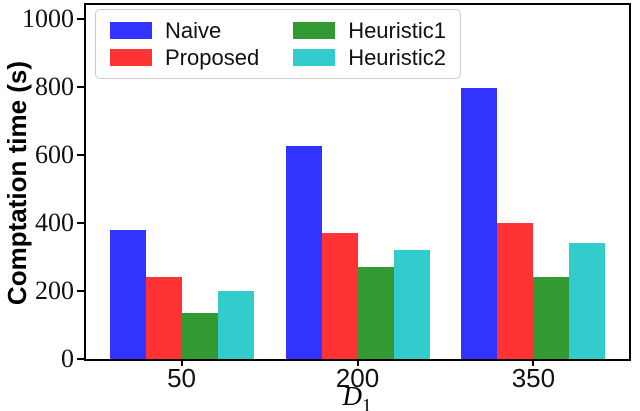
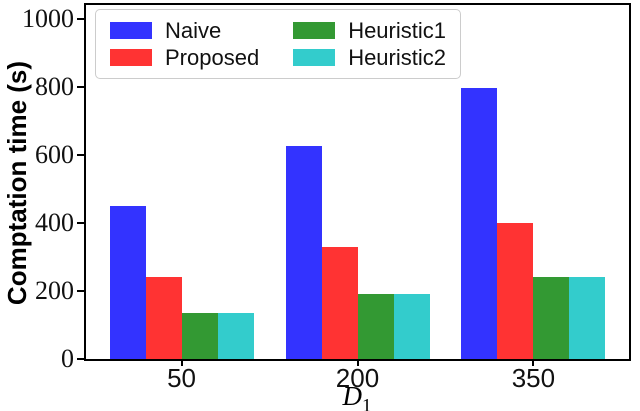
Naive/50: 380 -> 450
Heuristic2/50: 200 -> 140
Proposed/200: 370 -> 330
Heuristic1/200: 270 -> 190
Heuristic2/200: 320 -> 190
Heuristic2/350: 340 -> 240
